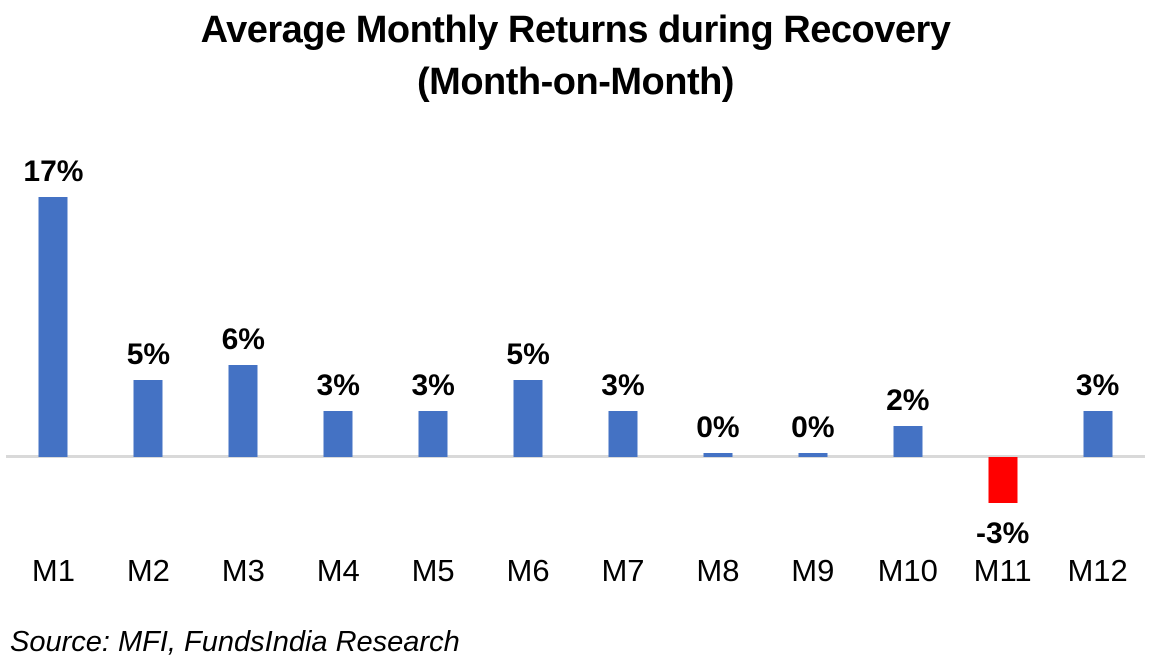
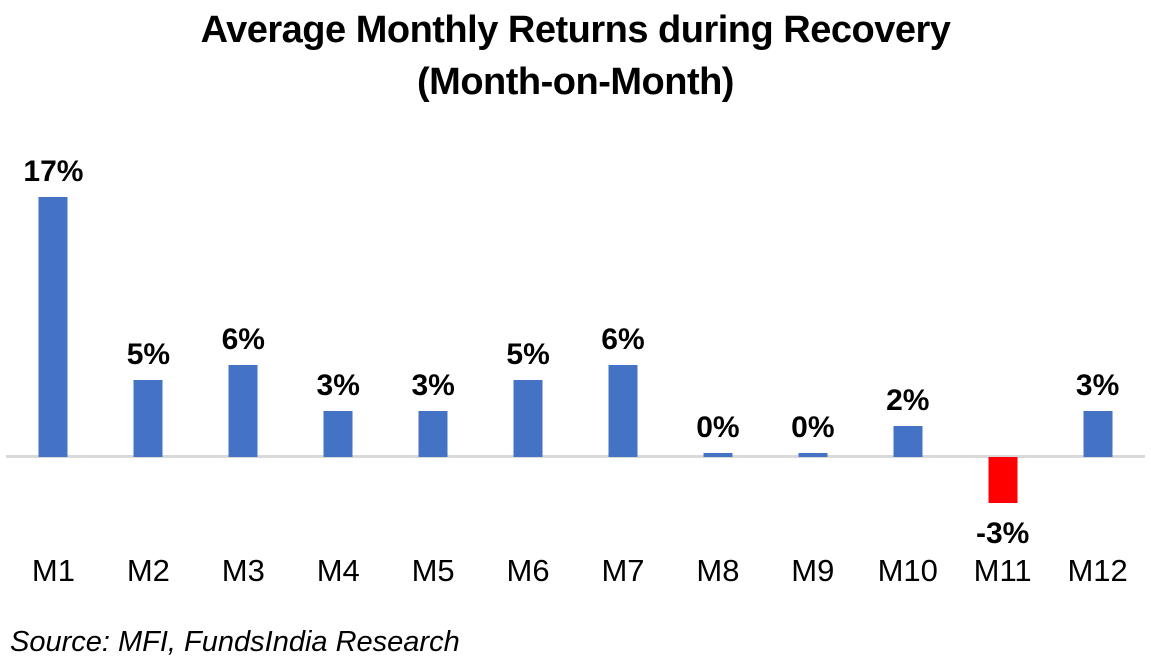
M7: 3% -> 6%
